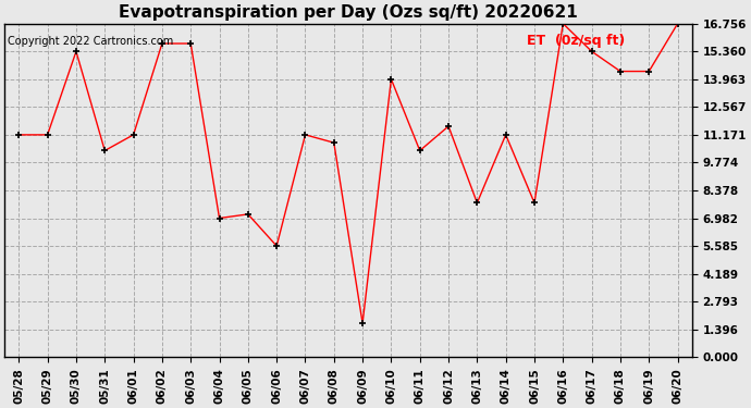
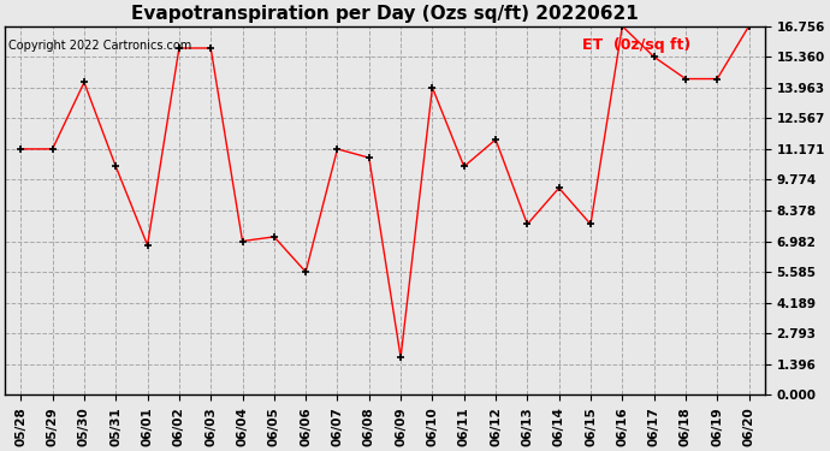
05/30: 15.4 -> 14.2
06/01: 11.2 -> 6.8
06/14: 11.2 -> 9.4
